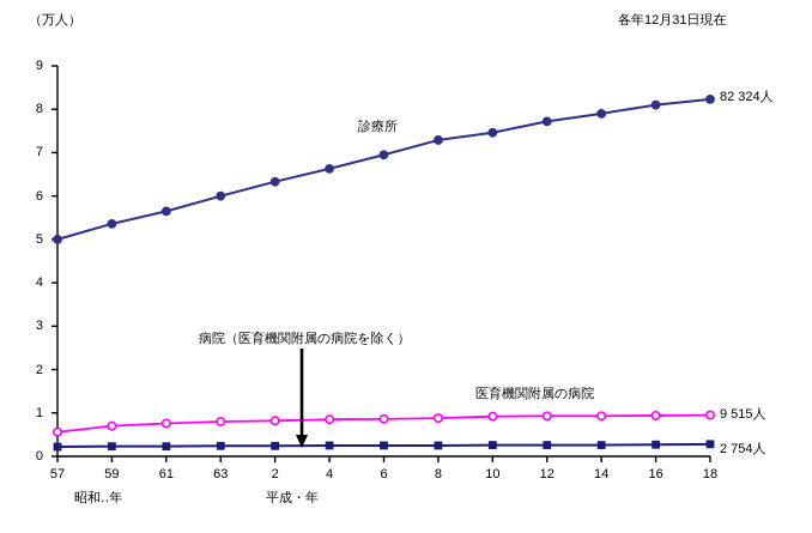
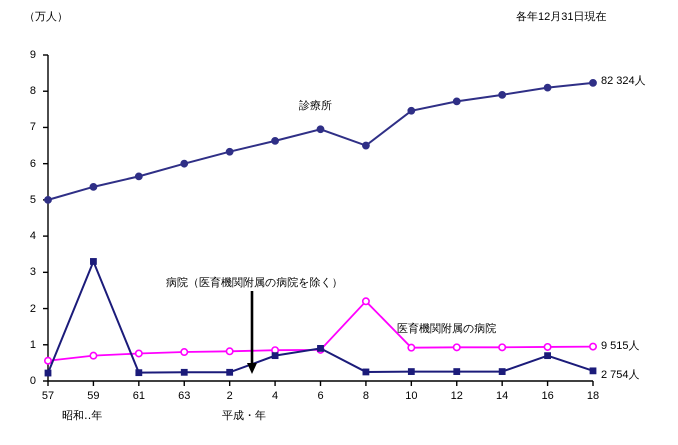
病院（医育機関附属の病院を除く）/59: 0.2 -> 3.3
病院（医育機関附属の病院を除く）/4: 0.2 -> 0.7
病院（医育機関附属の病院を除く）/6: 0.2 -> 0.9
診療所/8: 7.3 -> 6.5
医育機関附属の病院/8: 0.9 -> 2.2
病院（医育機関附属の病院を除く）/16: 0.3 -> 0.7
